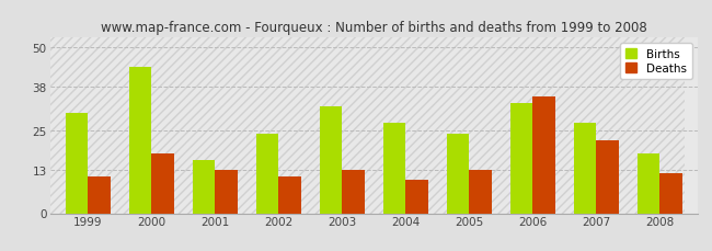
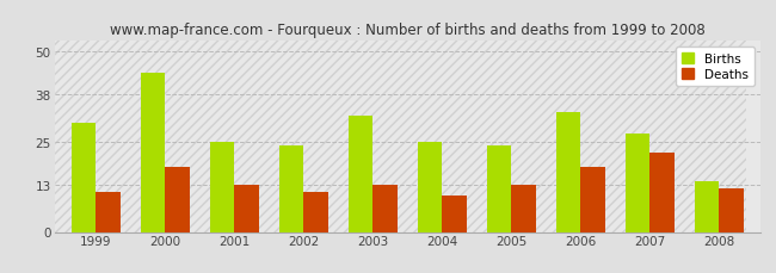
Births/2001: 16 -> 25
Births/2004: 27 -> 25
Deaths/2006: 35 -> 18
Births/2008: 18 -> 14
